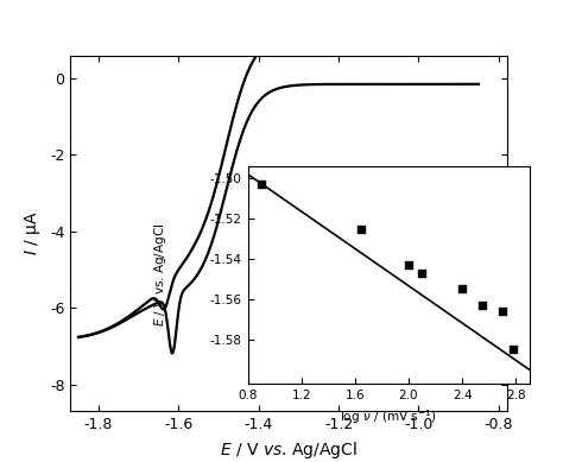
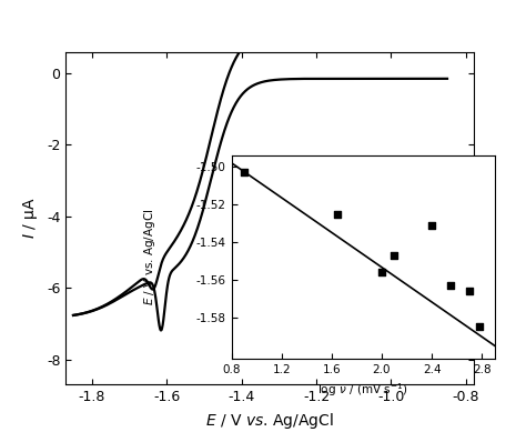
2.0: -1.543 -> -1.556
2.4: -1.555 -> -1.531
